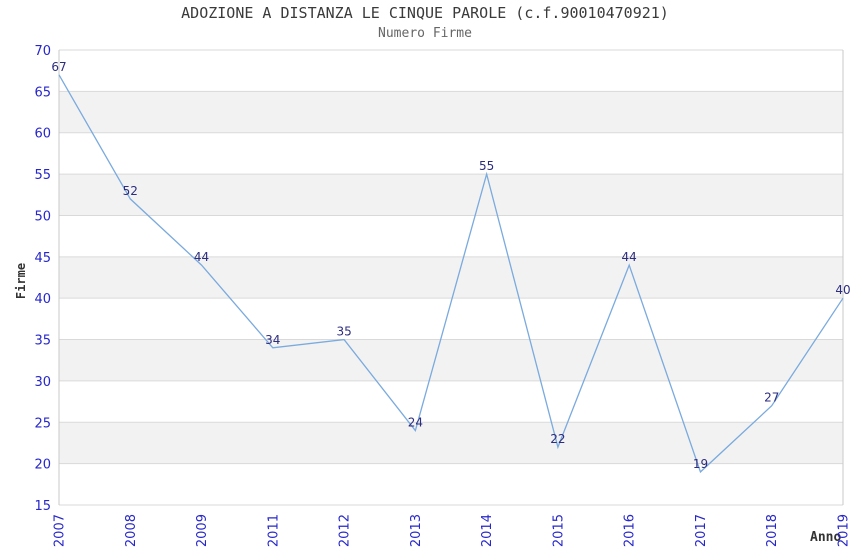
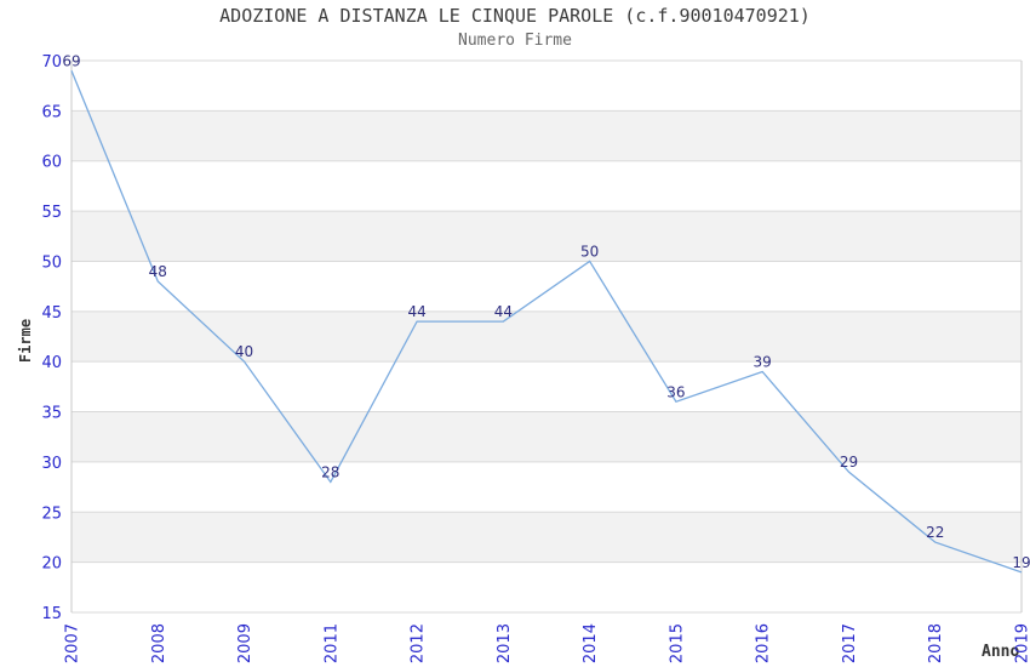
2007: 67 -> 69
2008: 52 -> 48
2009: 44 -> 40
2011: 34 -> 28
2012: 35 -> 44
2013: 24 -> 44
2014: 55 -> 50
2015: 22 -> 36
2016: 44 -> 39
2017: 19 -> 29
2018: 27 -> 22
2019: 40 -> 19
